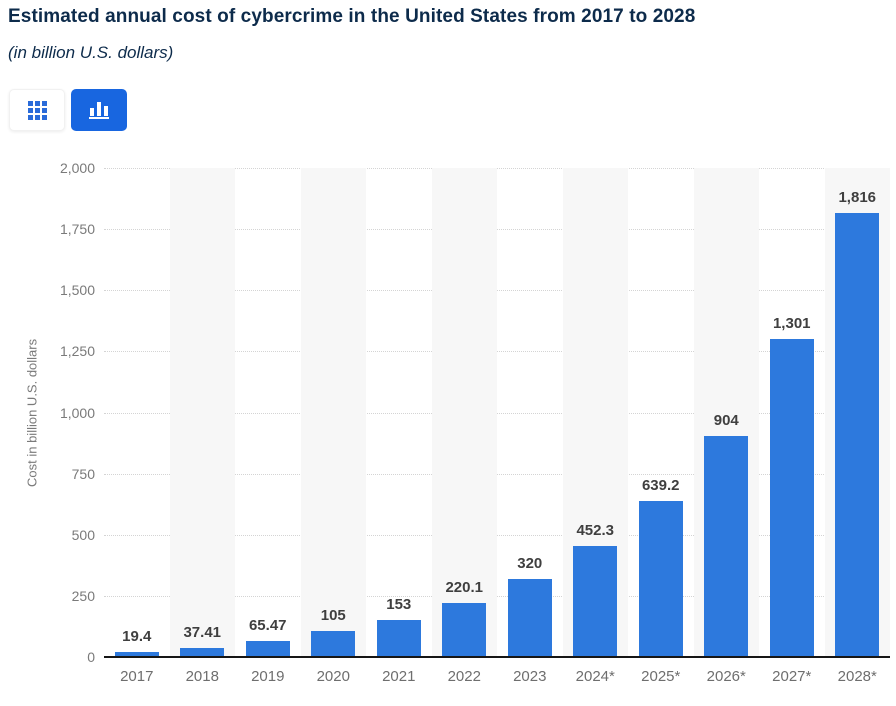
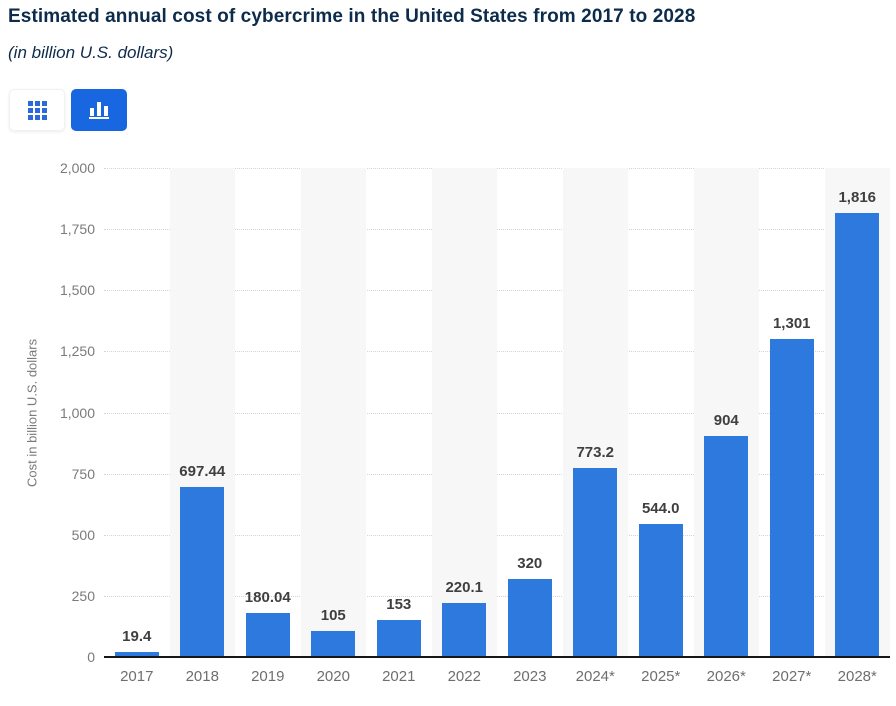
2018: 37.41 -> 697.44
2019: 65.47 -> 180.04
2024*: 452.3 -> 773.2
2025*: 639.2 -> 544.0
